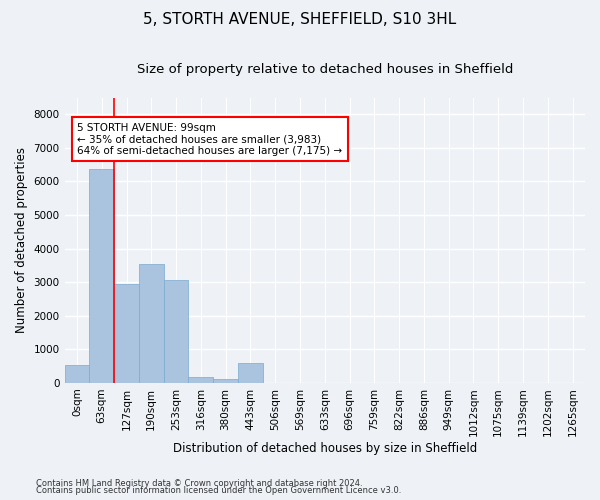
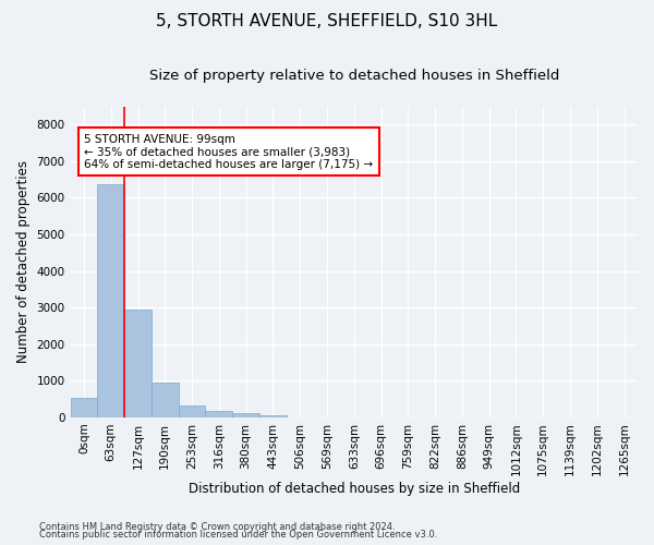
190sqm: 3550 -> 960
253sqm: 3050 -> 320
443sqm: 600 -> 60
